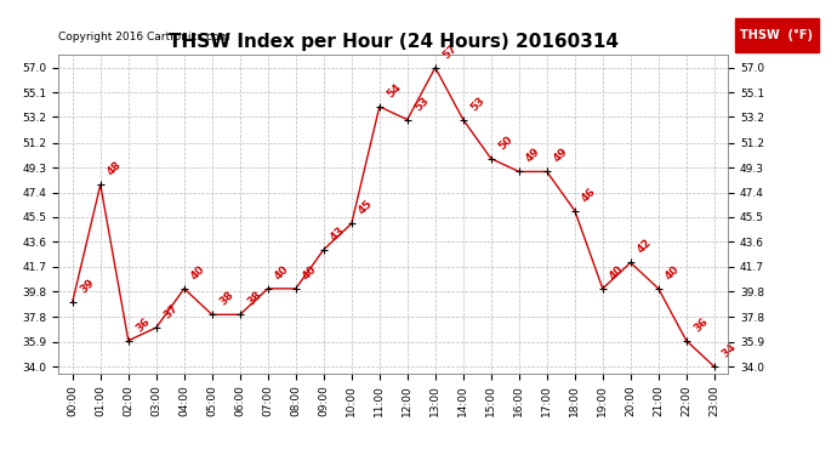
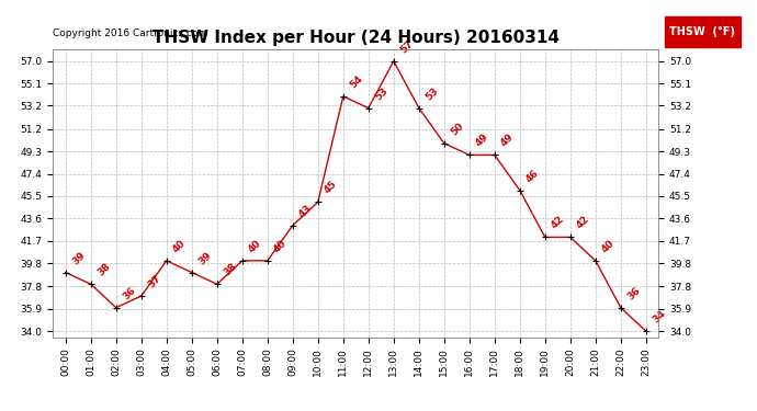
01:00: 48 -> 38
05:00: 38 -> 39
19:00: 40 -> 42
